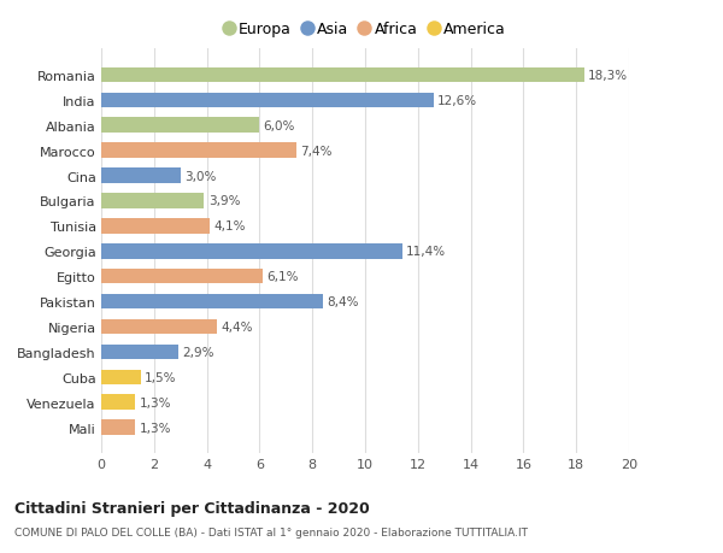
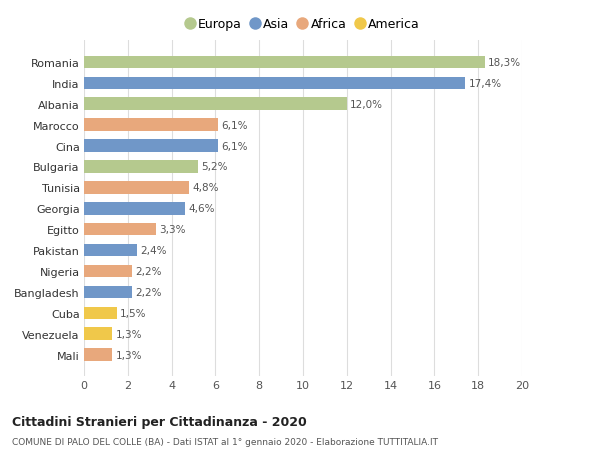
India: 12,6% -> 17,4%
Albania: 6,0% -> 12,0%
Marocco: 7,4% -> 6,1%
Cina: 3,0% -> 6,1%
Bulgaria: 3,9% -> 5,2%
Tunisia: 4,1% -> 4,8%
Georgia: 11,4% -> 4,6%
Egitto: 6,1% -> 3,3%
Pakistan: 8,4% -> 2,4%
Nigeria: 4,4% -> 2,2%
Bangladesh: 2,9% -> 2,2%
